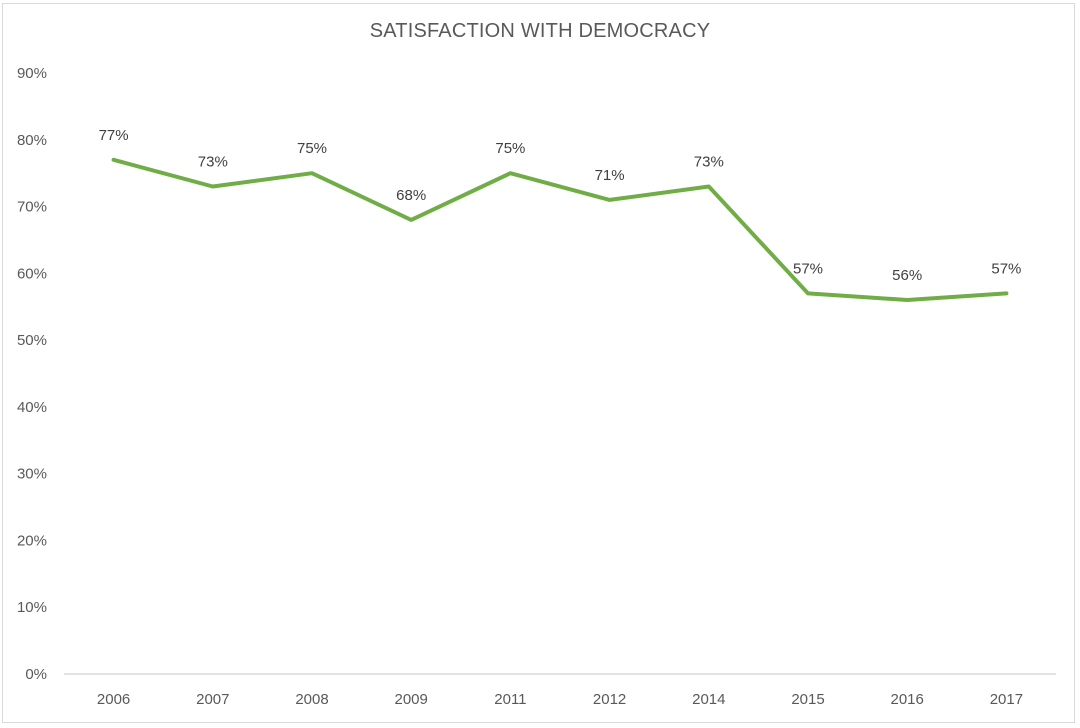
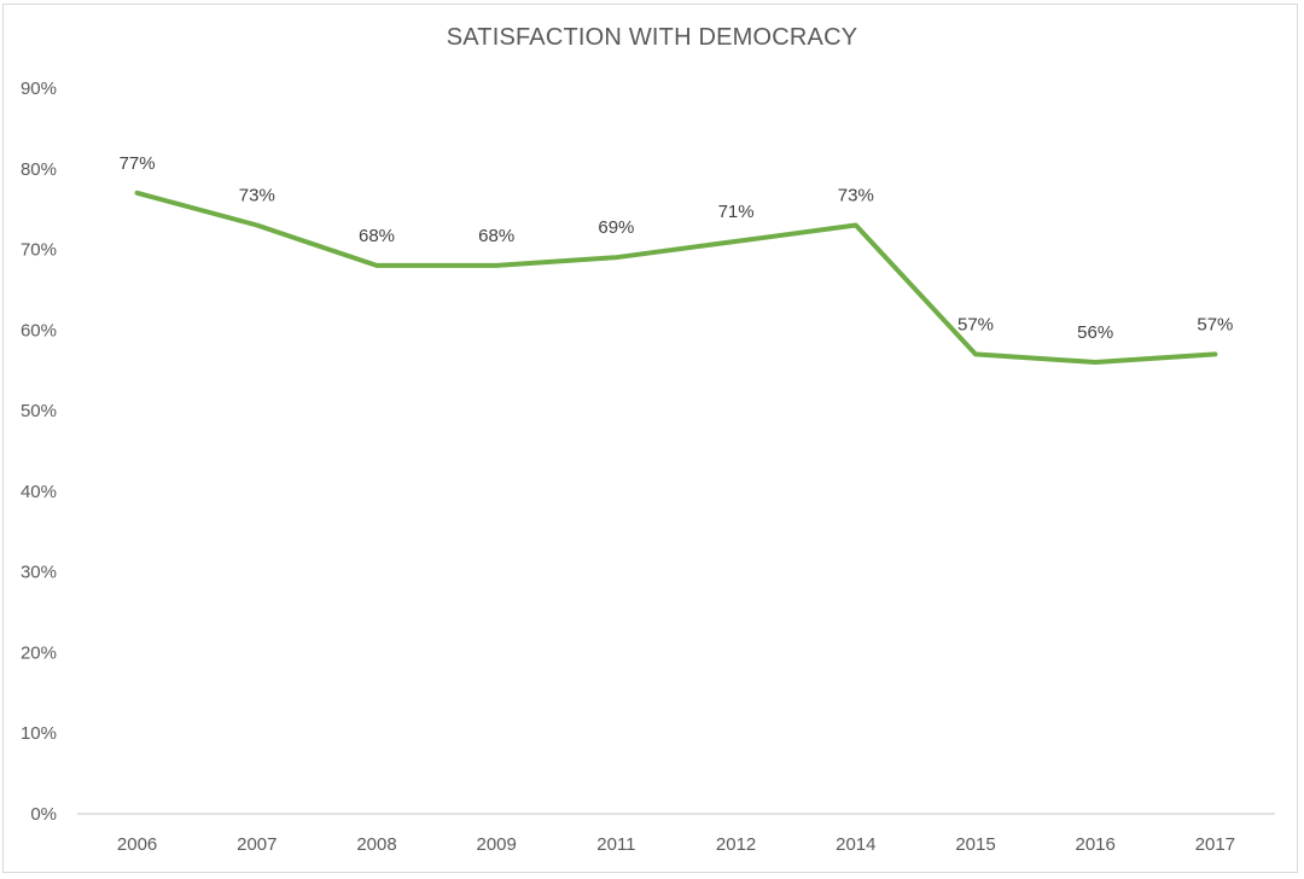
2008: 75% -> 68%
2011: 75% -> 69%
